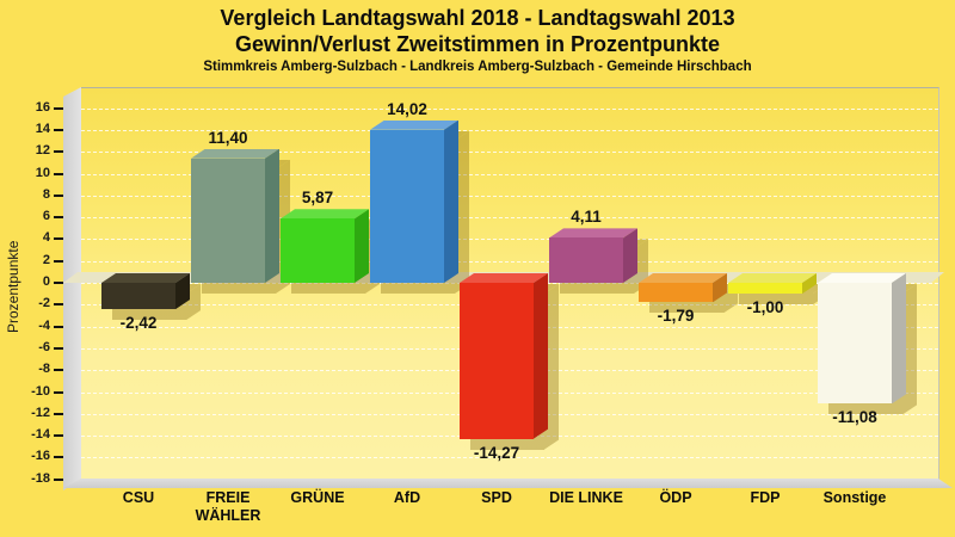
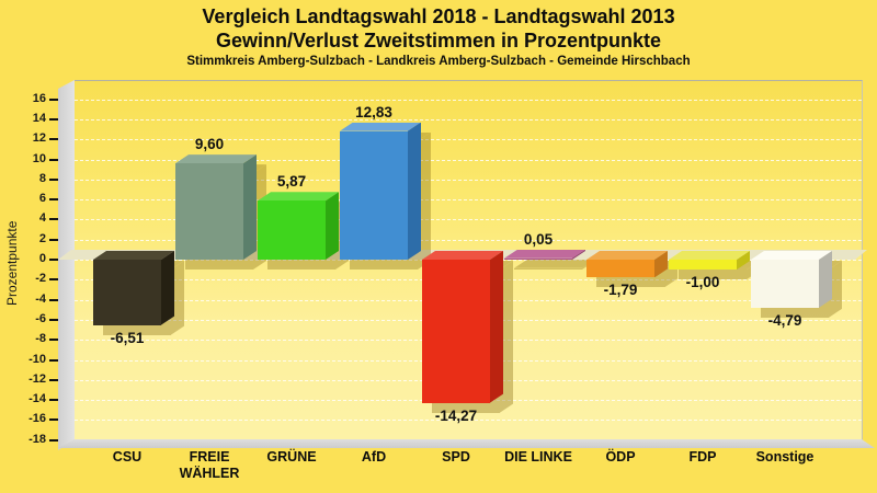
CSU: -2,42 -> -6,51
FREIE WÄHLER: 11,40 -> 9,60
AfD: 14,02 -> 12,83
DIE LINKE: 4,11 -> 0,05
Sonstige: -11,08 -> -4,79
